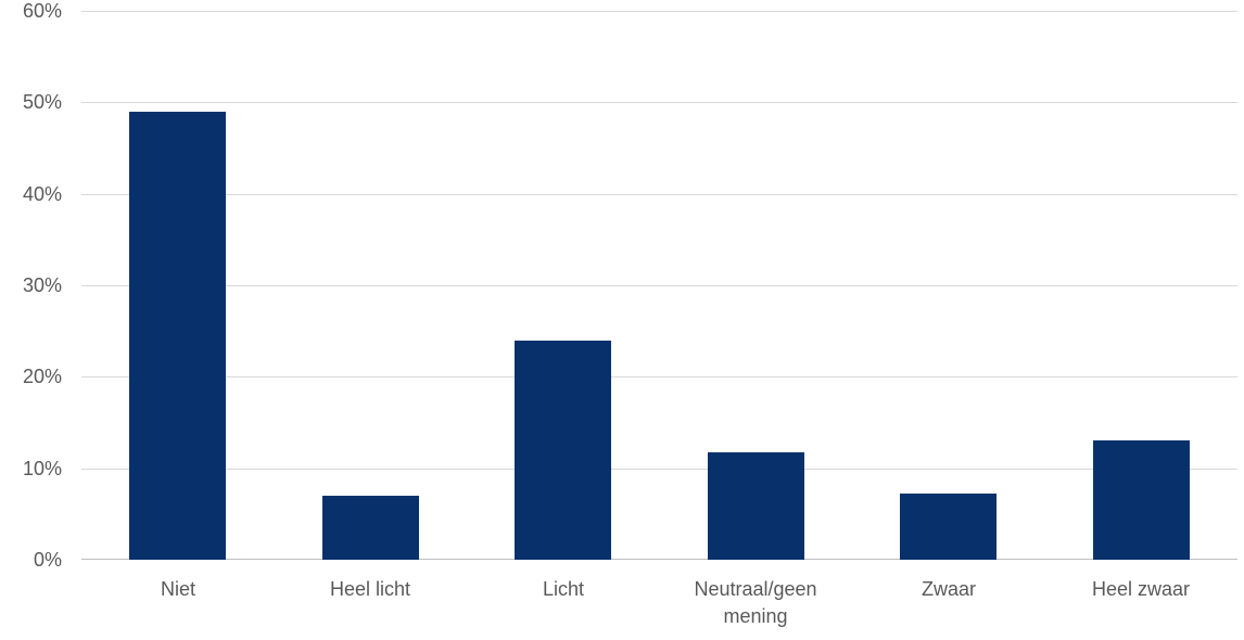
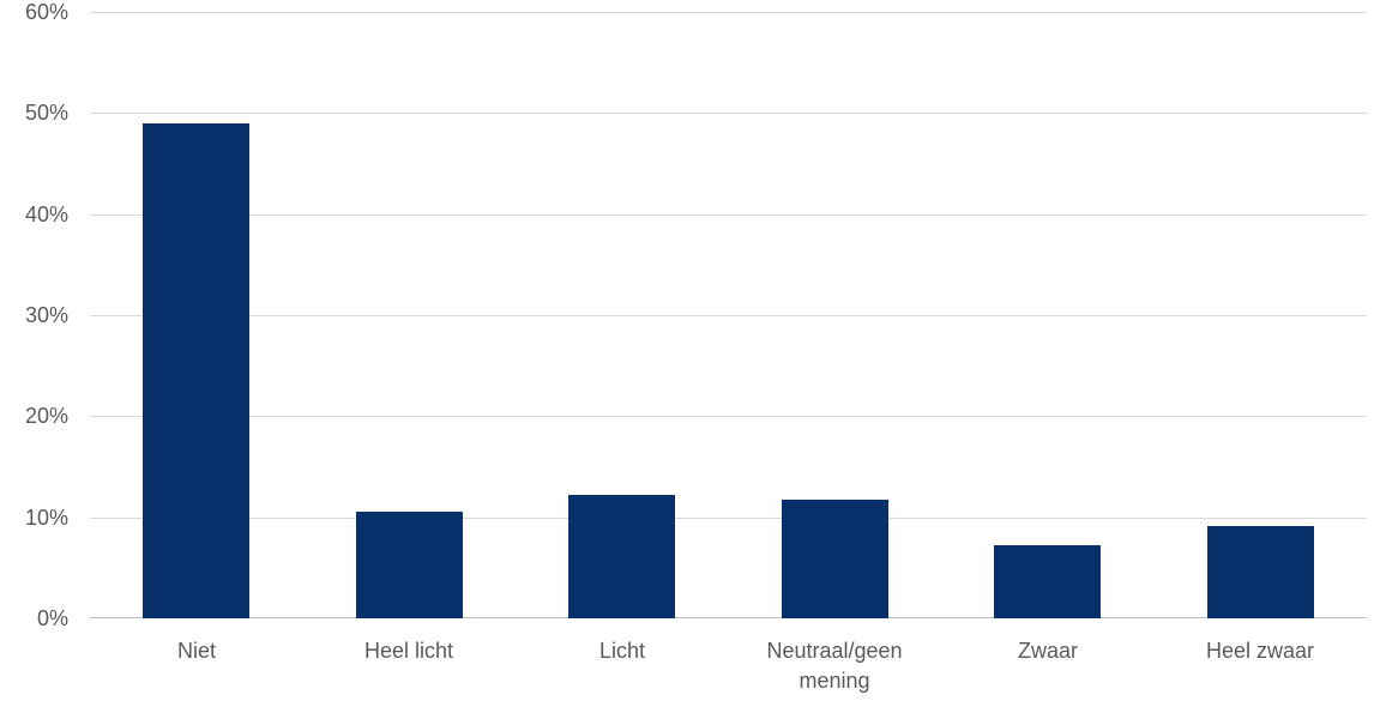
Heel licht: 7% -> 11%
Licht: 24% -> 12%
Heel zwaar: 13% -> 9%
